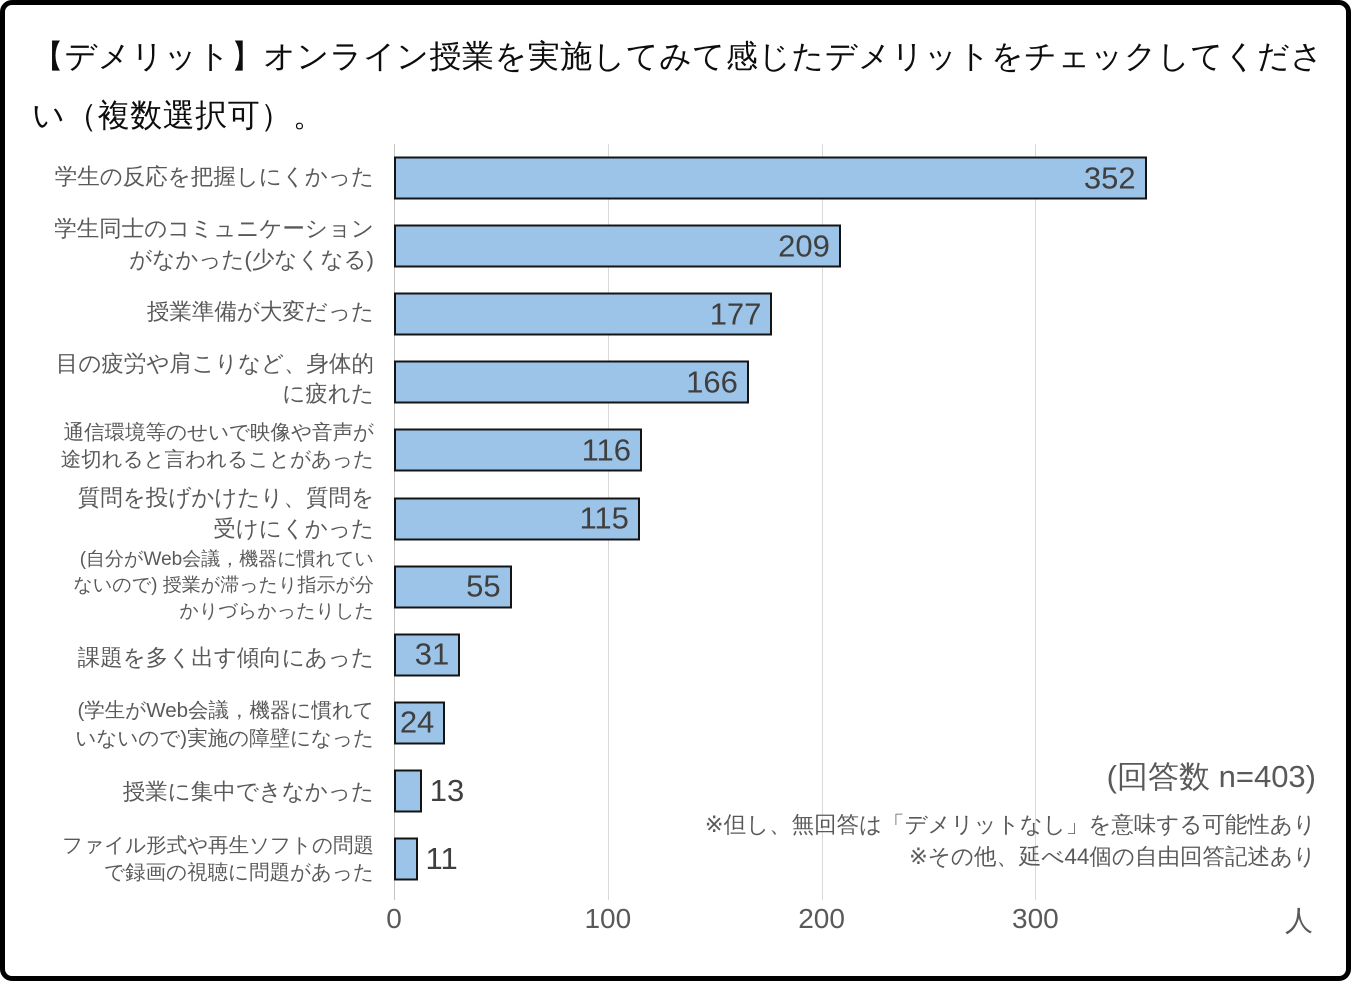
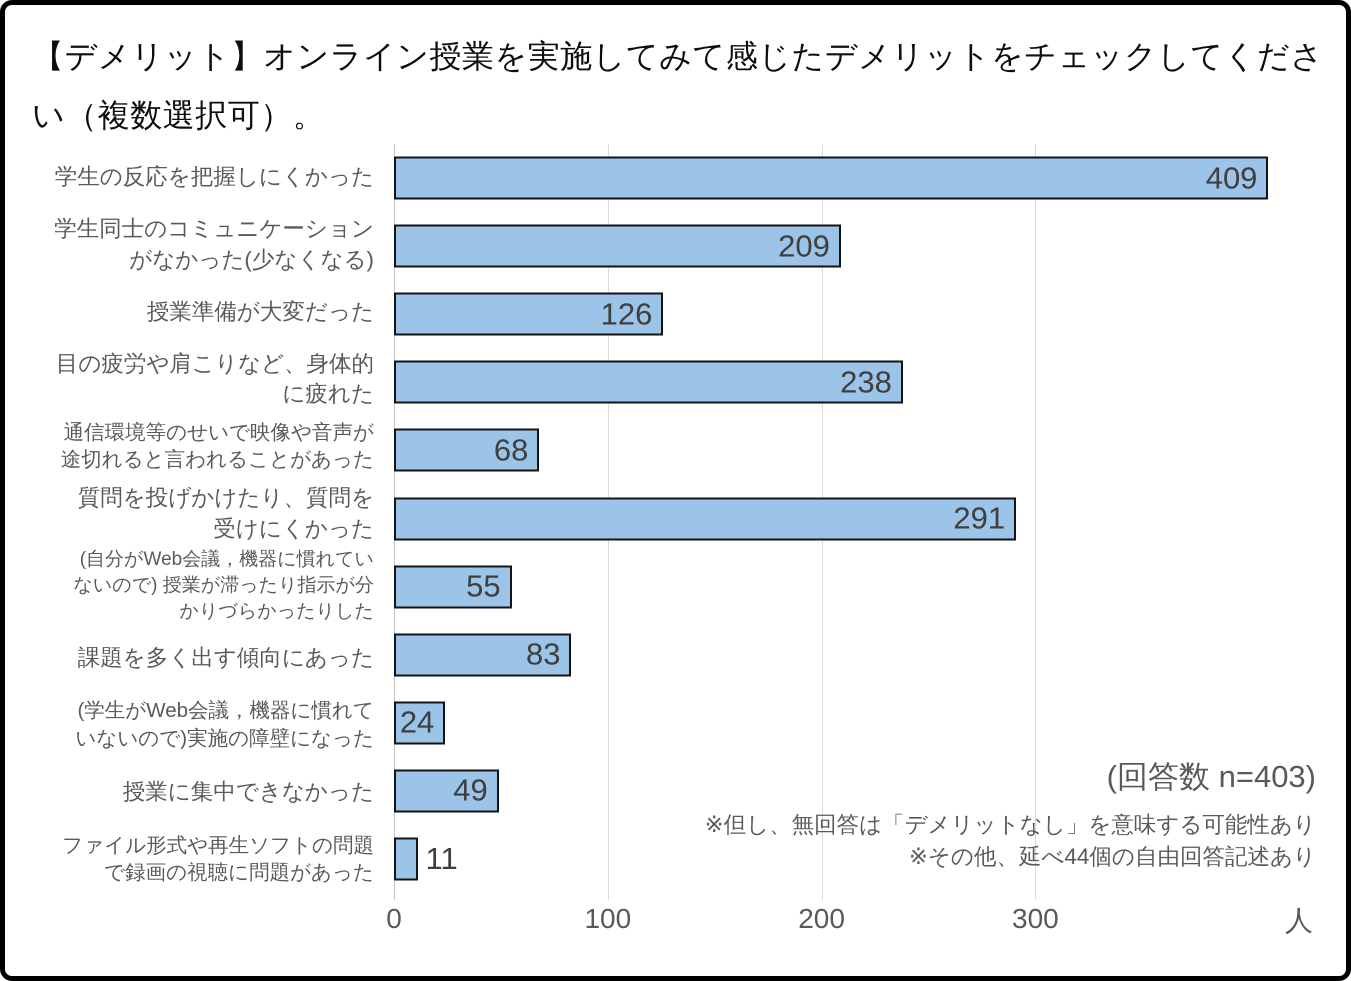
学生の反応を把握しにくかった: 352 -> 409
授業準備が大変だった: 177 -> 126
目の疲労や肩こりなど、身体的に疲れた: 166 -> 238
通信環境等のせいで映像や音声が途切れると言われることがあった: 116 -> 68
質問を投げかけたり、質問を受けにくかった: 115 -> 291
課題を多く出す傾向にあった: 31 -> 83
授業に集中できなかった: 13 -> 49
